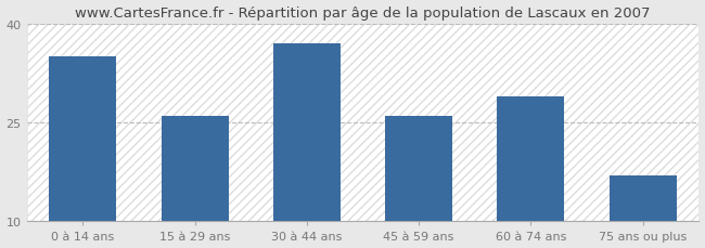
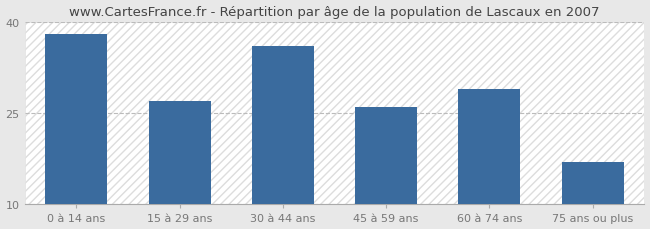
0 à 14 ans: 35 -> 38
15 à 29 ans: 26 -> 27
30 à 44 ans: 37 -> 36
